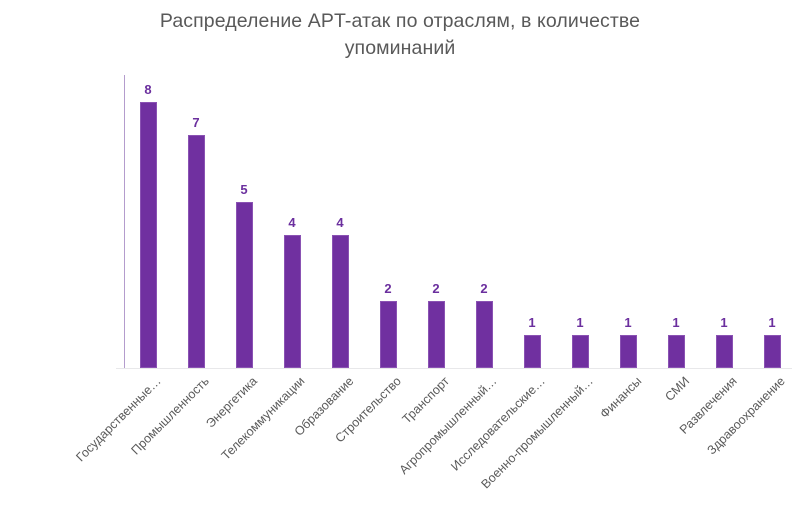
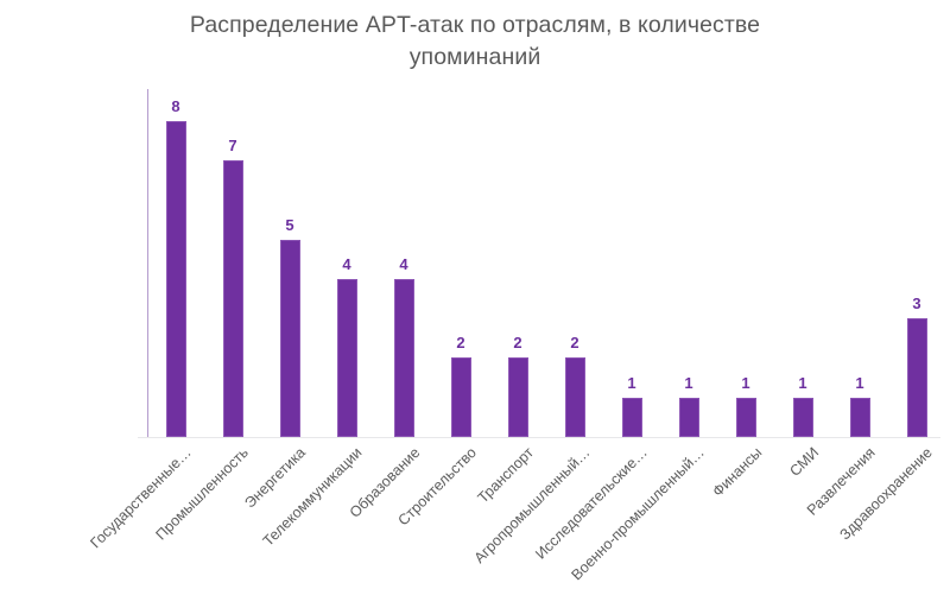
Здравоохранение: 1 -> 3
